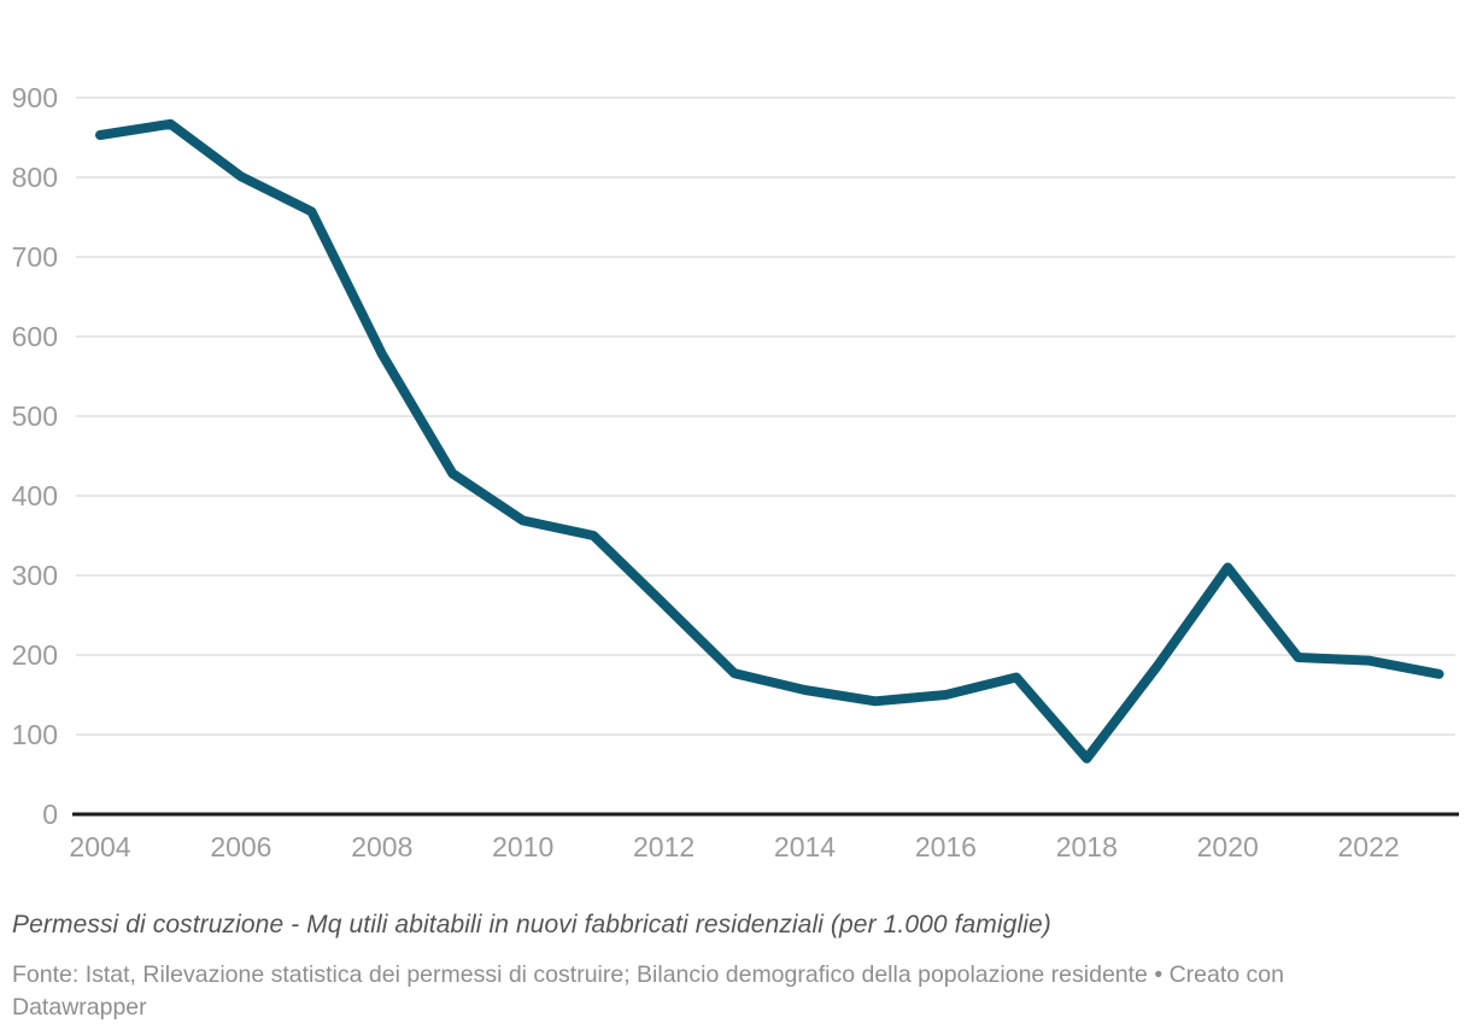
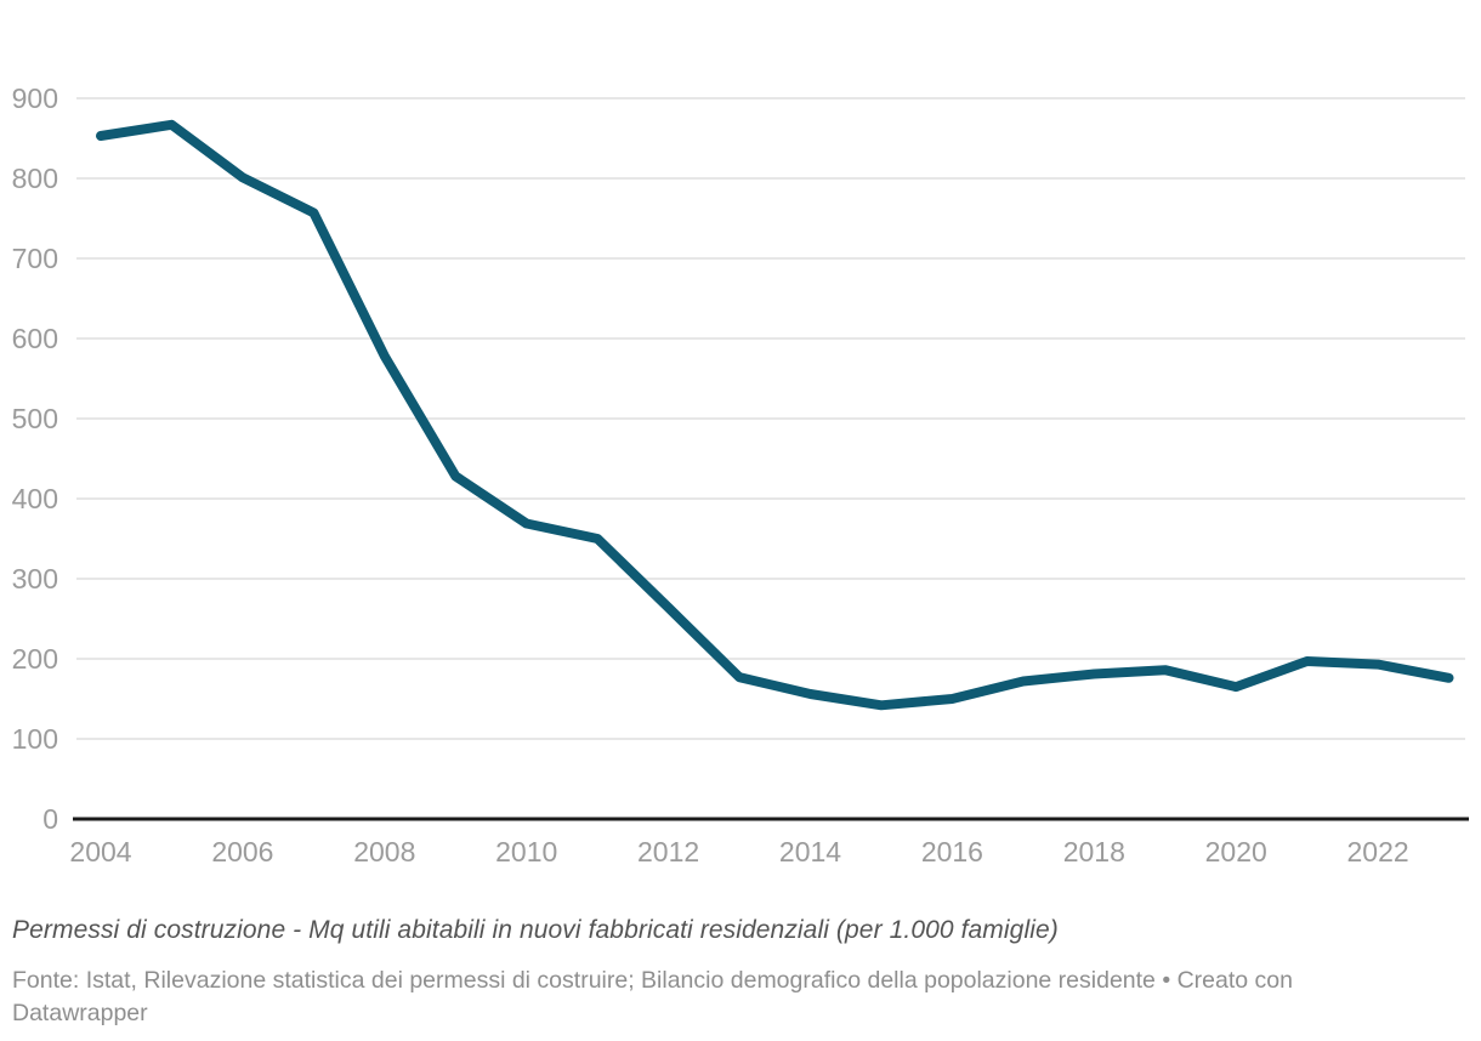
2018: 70 -> 180
2020: 310 -> 160
